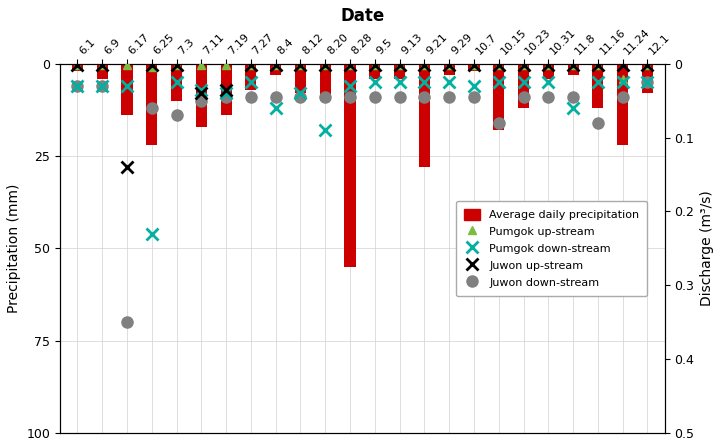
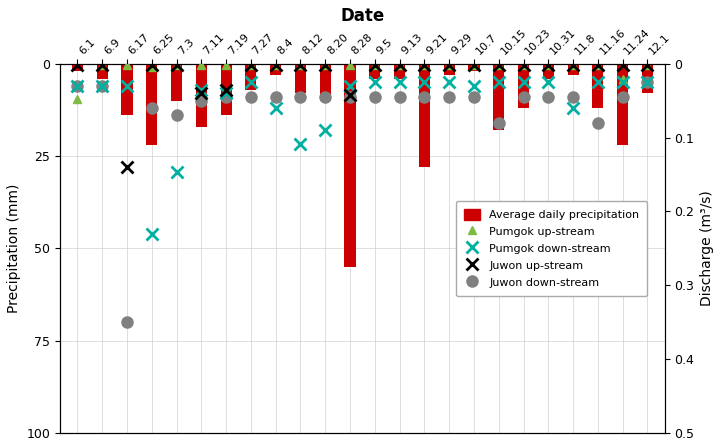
Pumgok up-stream/6.1: 0.002 -> 0.048
Pumgok down-stream/7.3: 0.025 -> 0.146
Pumgok down-stream/8.12: 0.040 -> 0.108
Juwon up-stream/8.28: 0.002 -> 0.042
